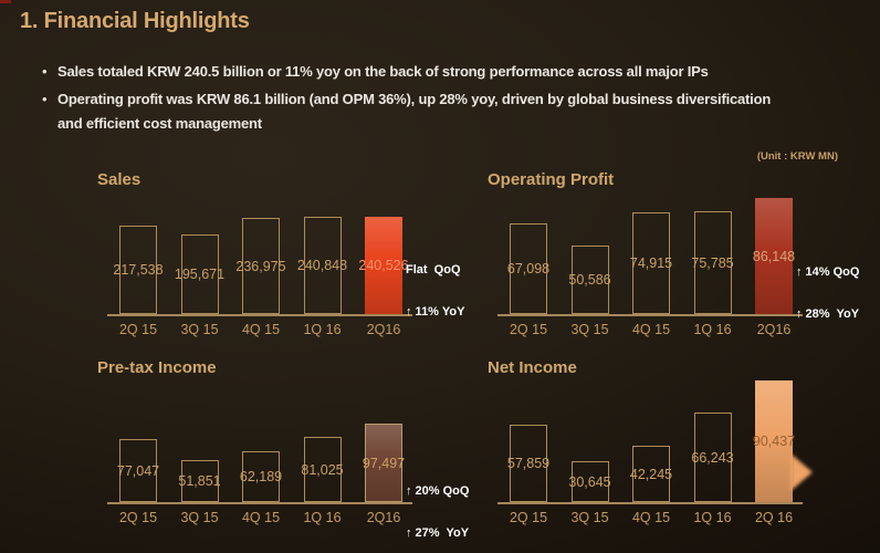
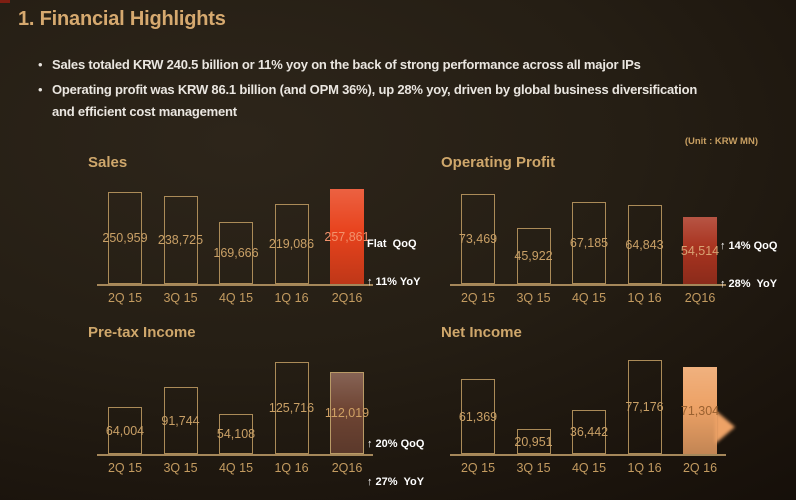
Sales/2Q 15: 217,538 -> 250,959
Sales/3Q 15: 195,671 -> 238,725
Sales/4Q 15: 236,975 -> 169,666
Sales/1Q 16: 240,848 -> 219,086
Sales/2Q16: 240,526 -> 257,861
Operating Profit/2Q 15: 67,098 -> 73,469
Operating Profit/3Q 15: 50,586 -> 45,922
Operating Profit/4Q 15: 74,915 -> 67,185
Operating Profit/1Q 16: 75,785 -> 64,843
Operating Profit/2Q16: 86,148 -> 54,514
Pre-tax Income/2Q 15: 77,047 -> 64,004
Pre-tax Income/3Q 15: 51,851 -> 91,744
Pre-tax Income/4Q 15: 62,189 -> 54,108
Pre-tax Income/1Q 16: 81,025 -> 125,716
Pre-tax Income/2Q16: 97,497 -> 112,019
Net Income/2Q 15: 57,859 -> 61,369
Net Income/3Q 15: 30,645 -> 20,951
Net Income/4Q 15: 42,245 -> 36,442
Net Income/1Q 16: 66,243 -> 77,176
Net Income/2Q 16: 90,437 -> 71,304
